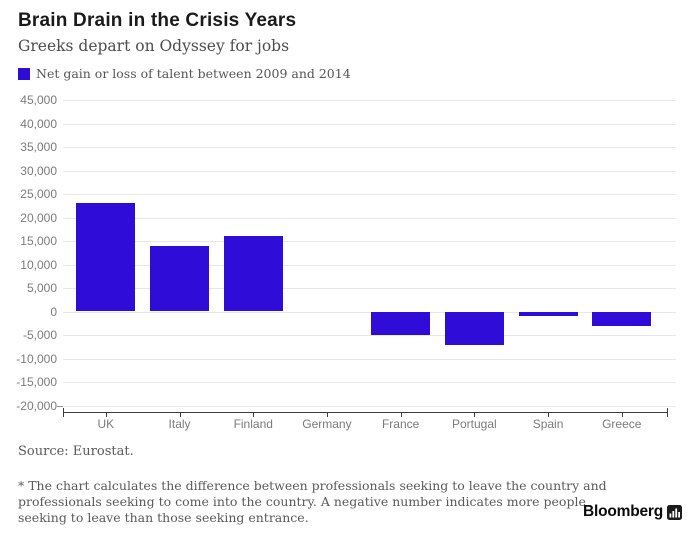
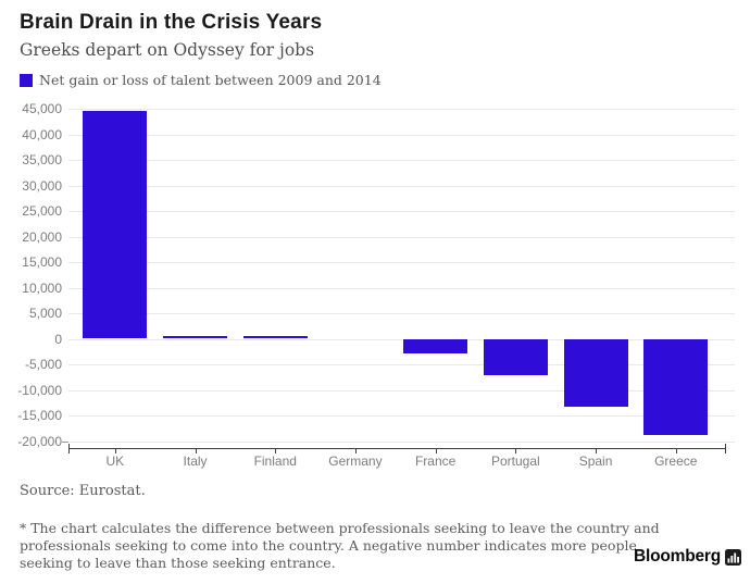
UK: 23000 -> 44000
Italy: 14000 -> 1000
Finland: 16000 -> 1000
France: -5000 -> -3000
Spain: -1000 -> -13000
Greece: -3000 -> -19000
